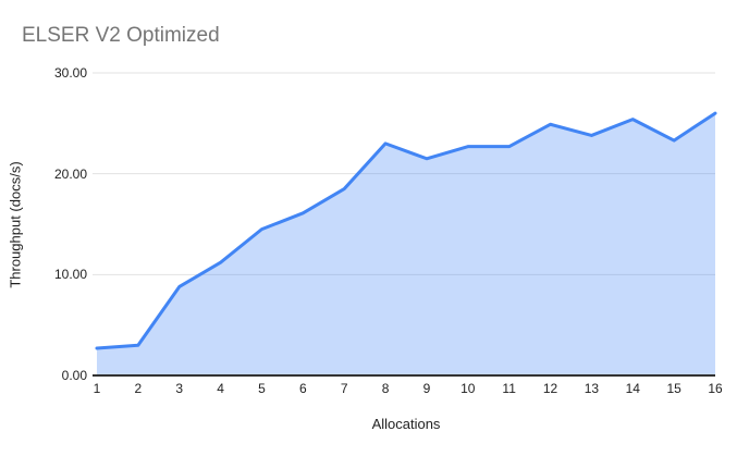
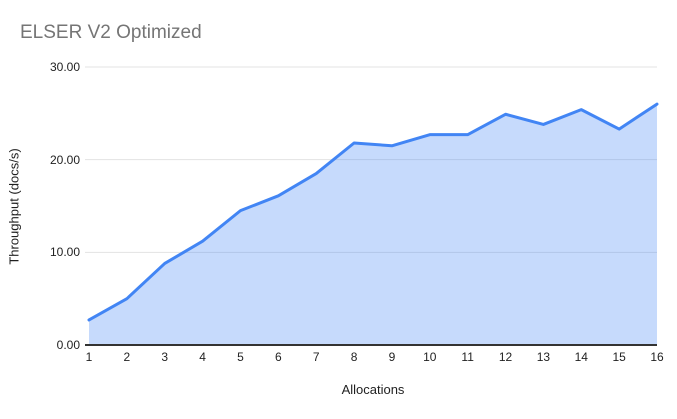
2: 3 -> 5
8: 23 -> 22
